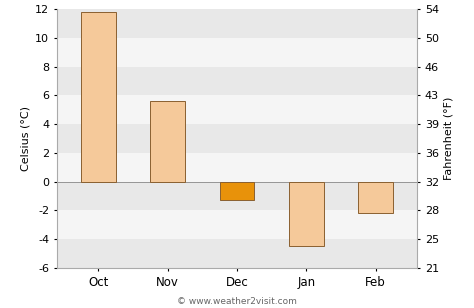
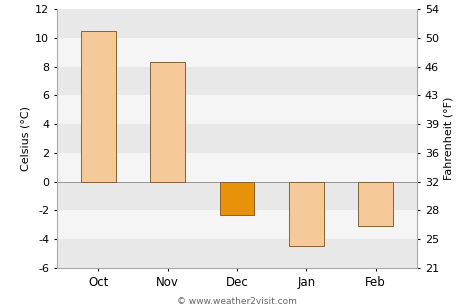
Oct: 11.8 -> 10.5
Nov: 5.6 -> 8.3
Dec: -1.3 -> -2.3
Feb: -2.2 -> -3.1
